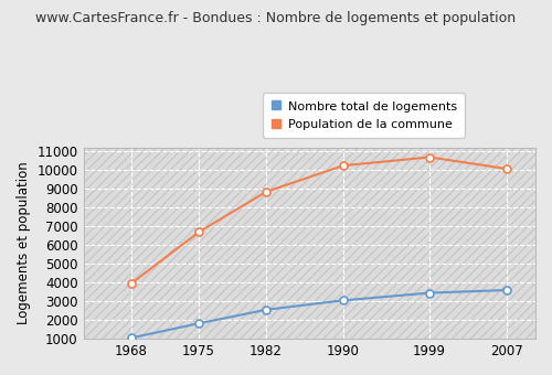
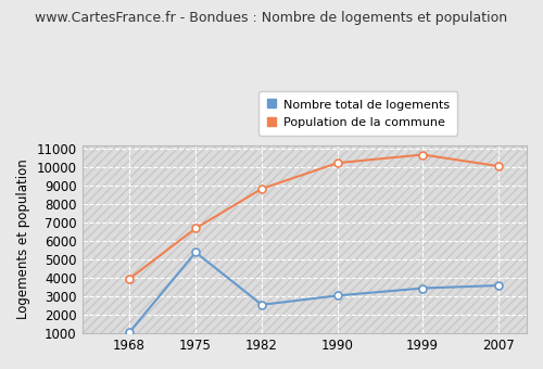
Nombre total de logements/1975: 1800 -> 5400
